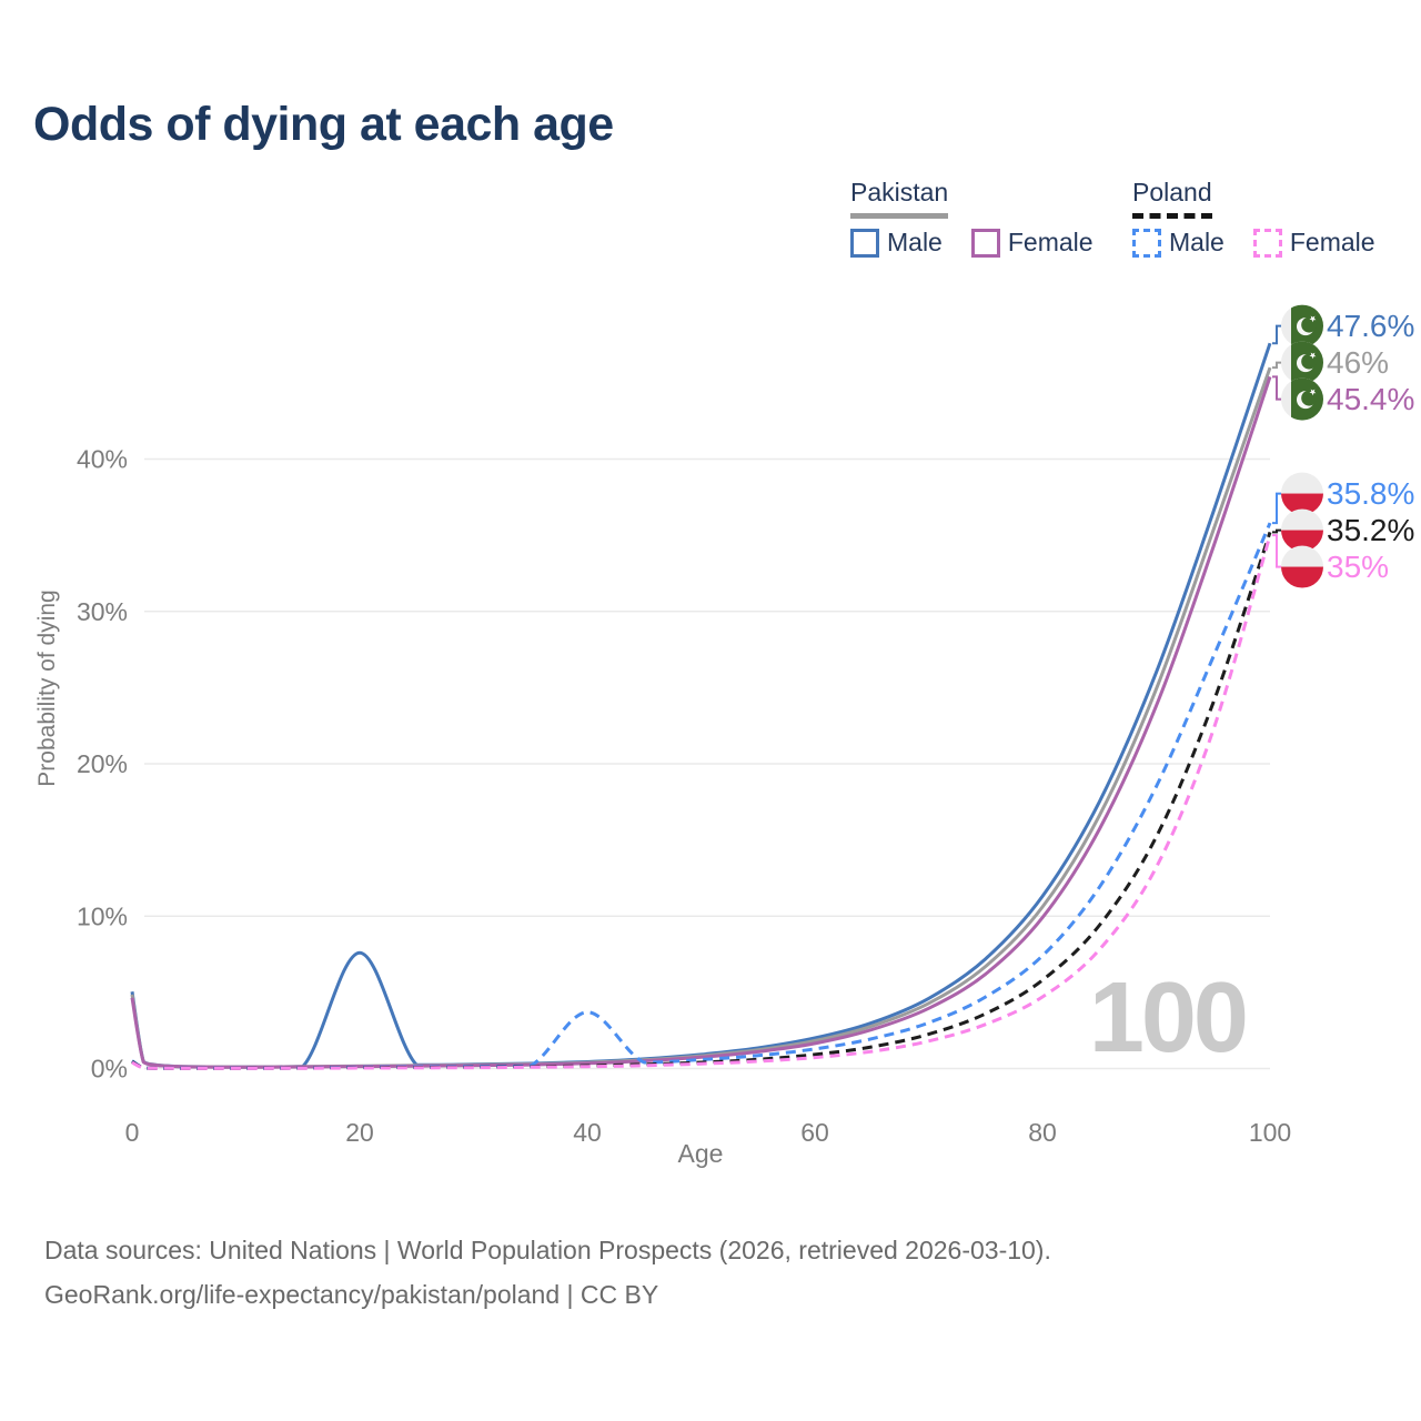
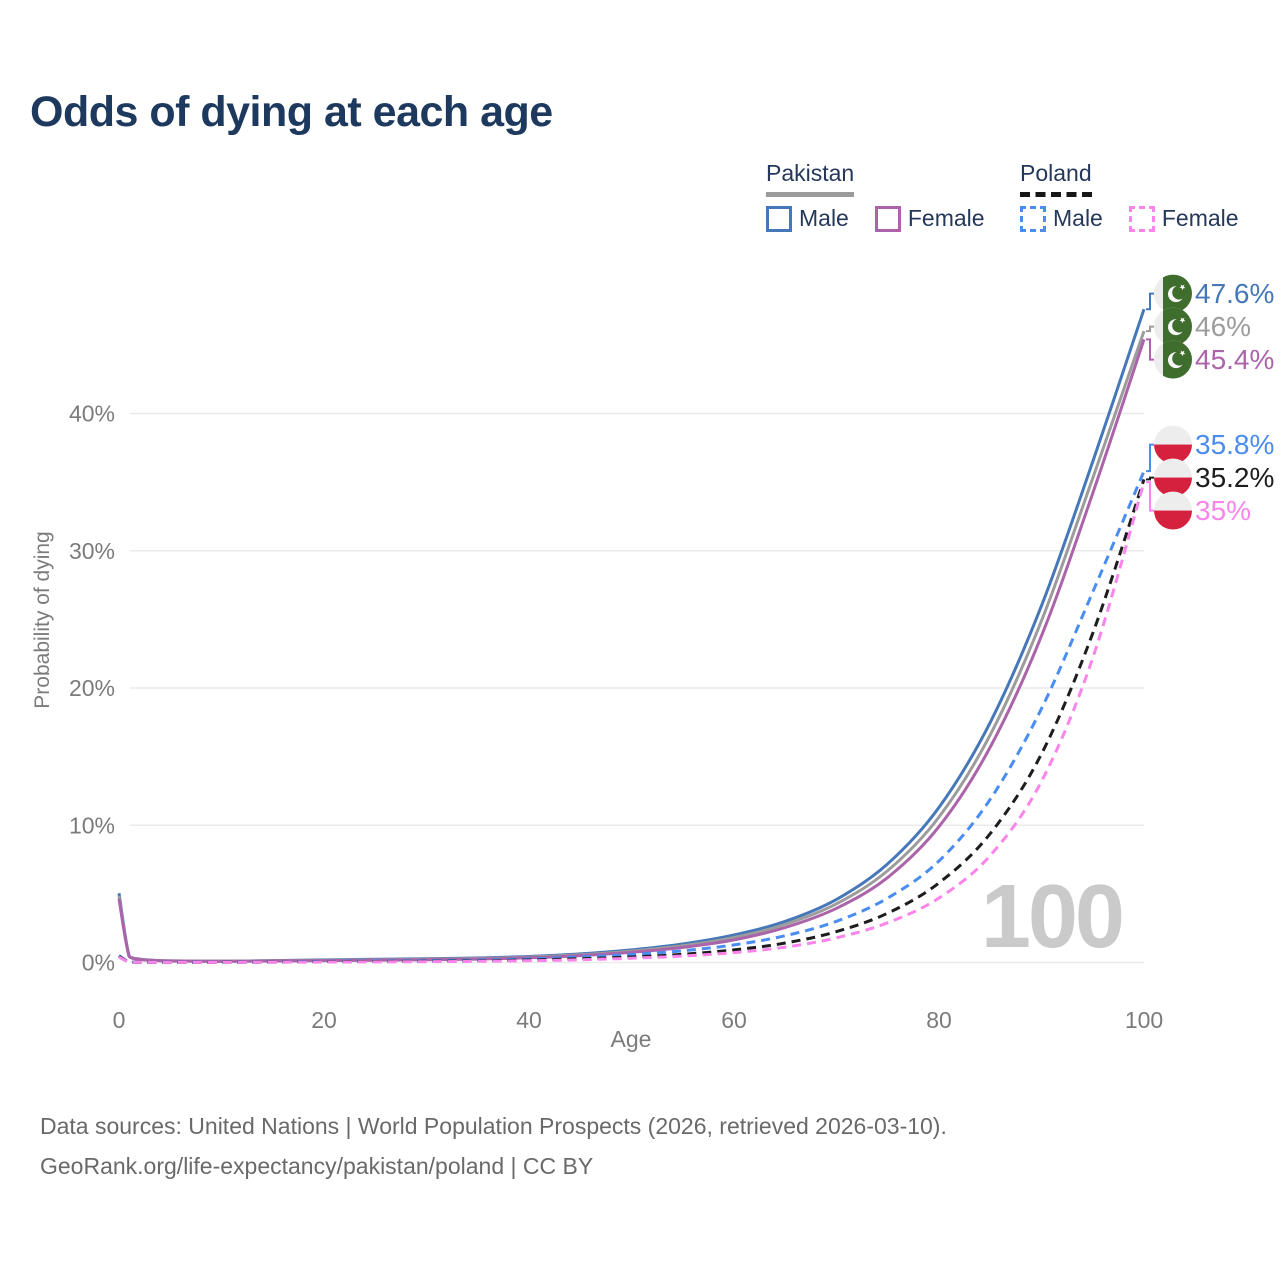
Pakistan Male/20: 7.6% -> 0.2%
Poland Male/40: 3.7% -> 0.3%
